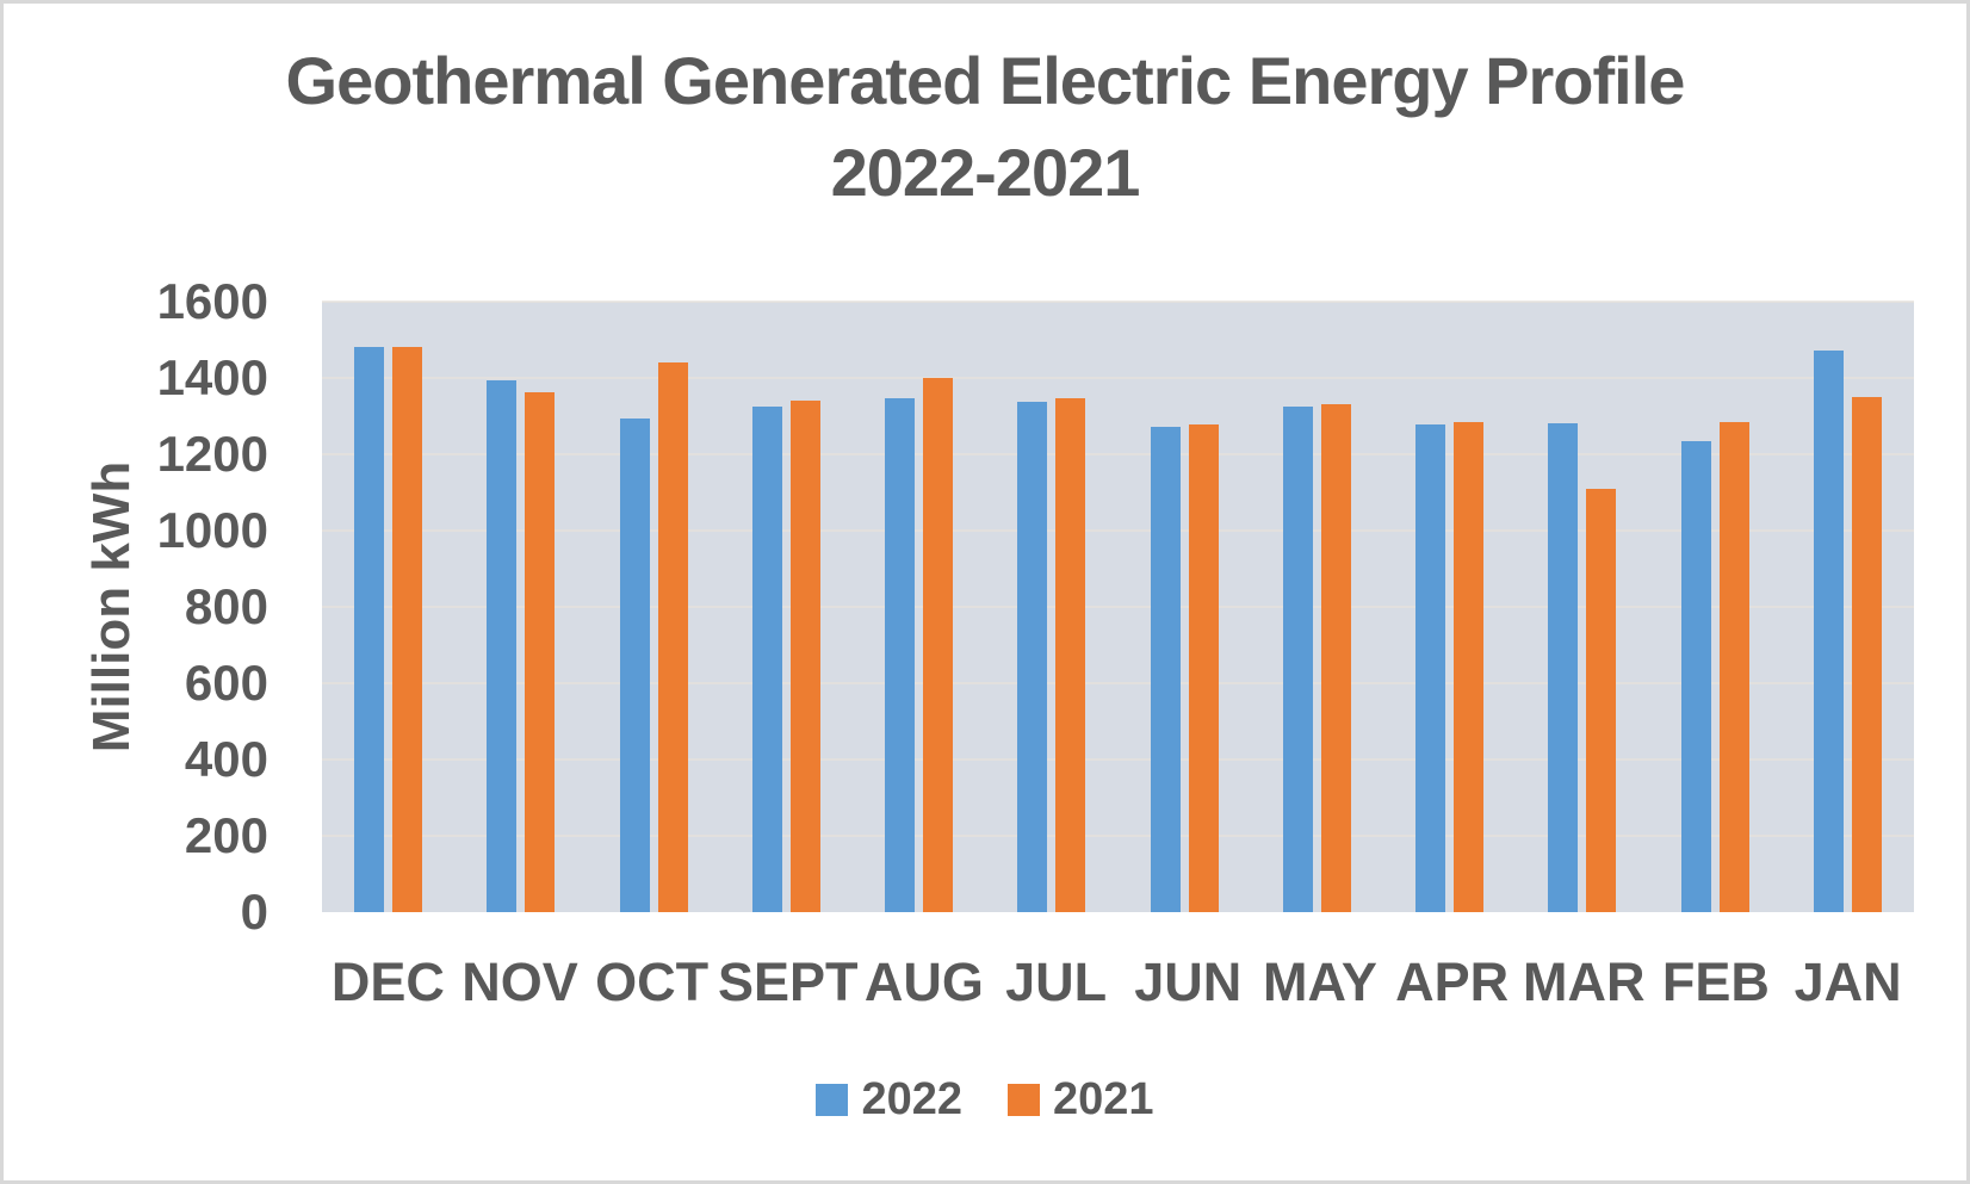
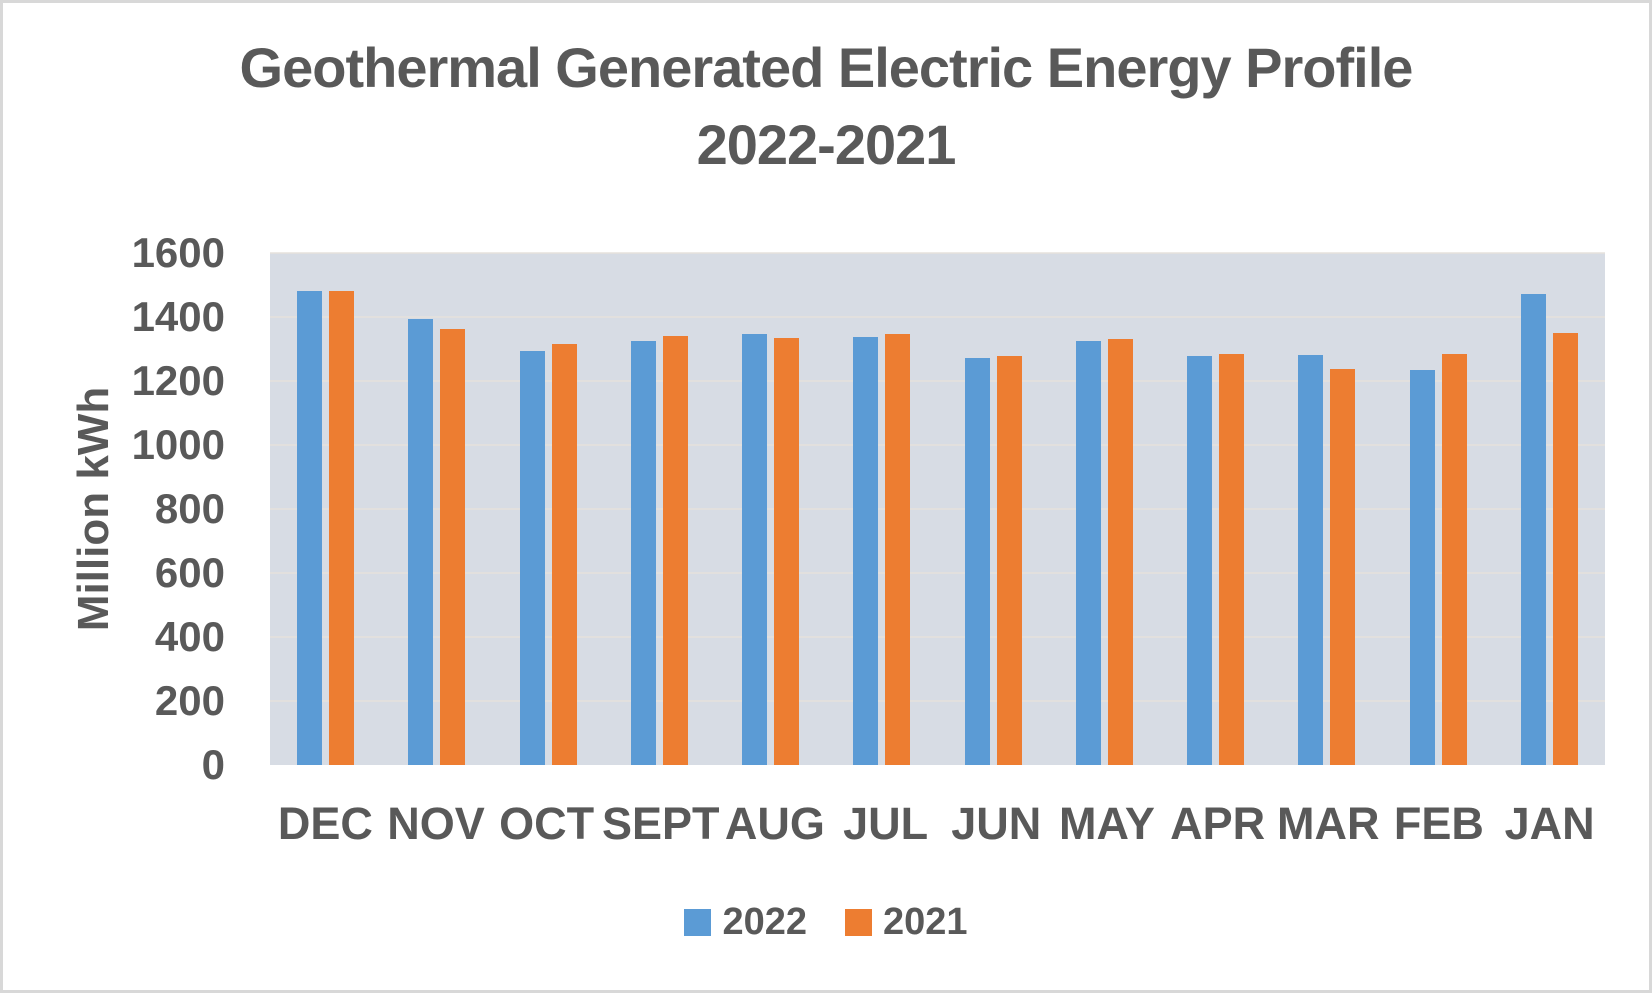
2021/OCT: 1440 -> 1320
2021/AUG: 1400 -> 1340
2021/MAR: 1110 -> 1240
